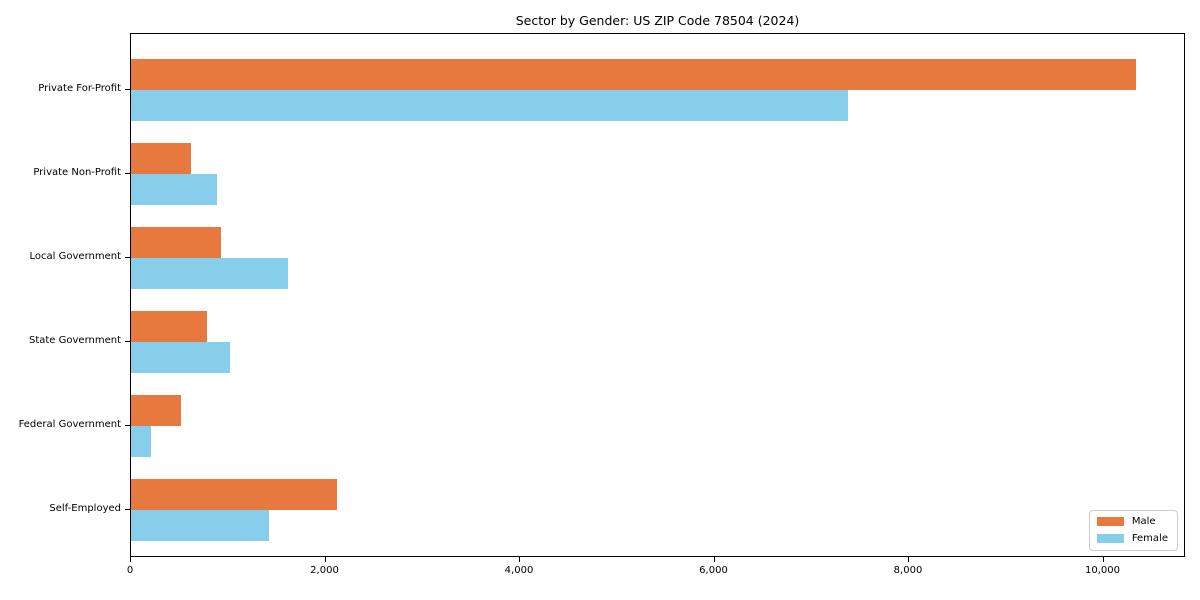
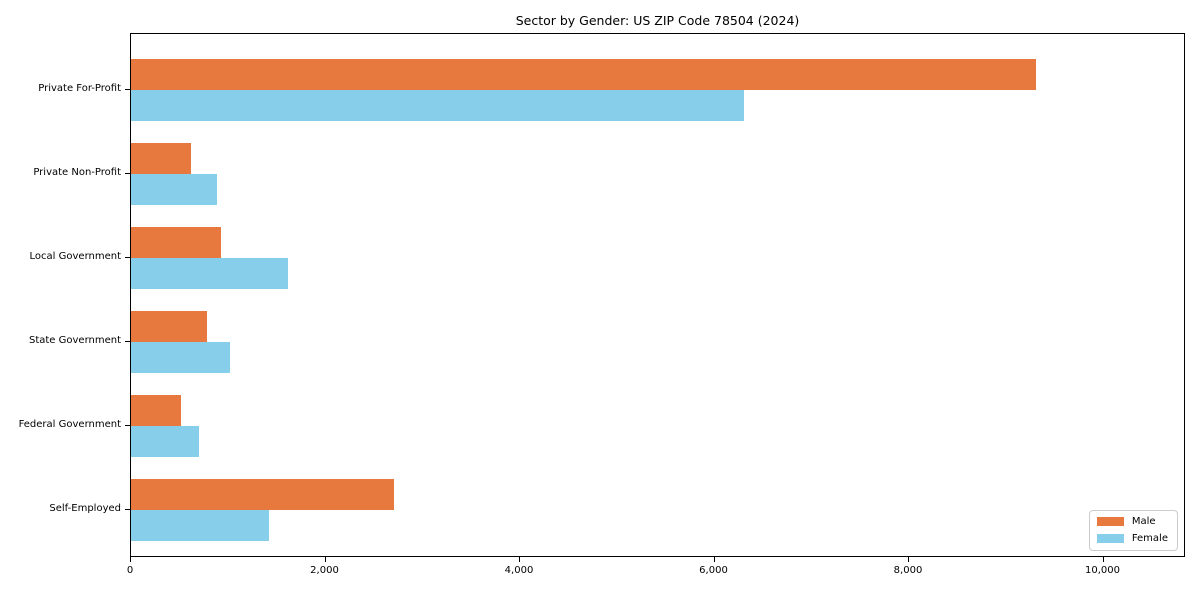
Male/Private For-Profit: 10300 -> 9300
Female/Private For-Profit: 7400 -> 6300
Female/Federal Government: 200 -> 700
Male/Self-Employed: 2100 -> 2700
